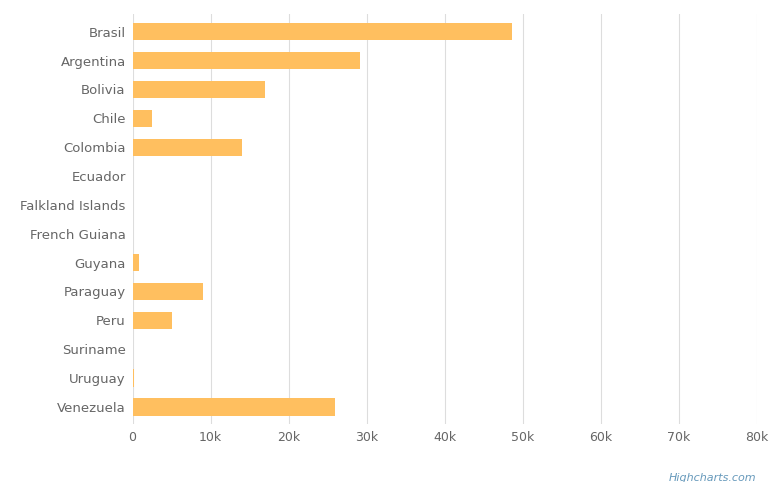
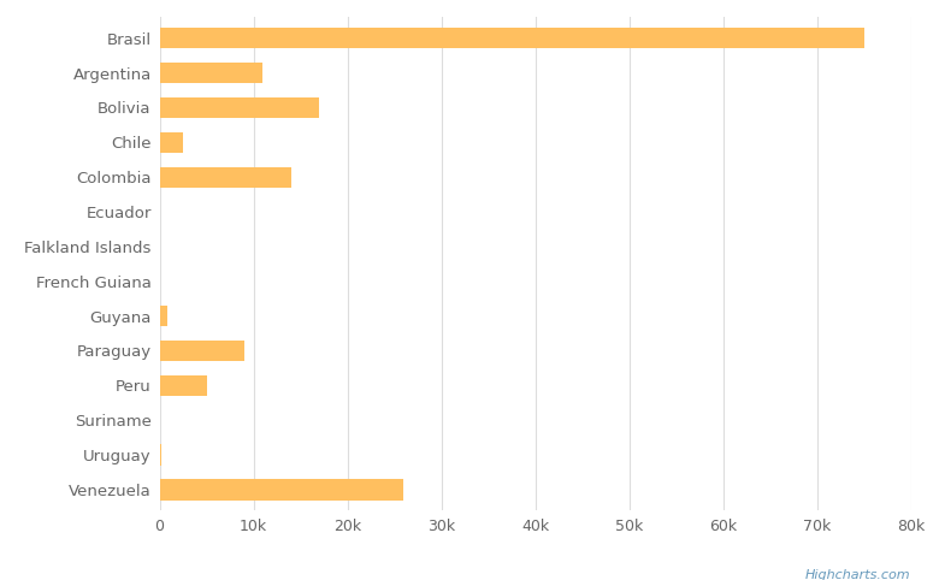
Brasil: 48.6k -> 75.0k
Argentina: 29.2k -> 11.0k
